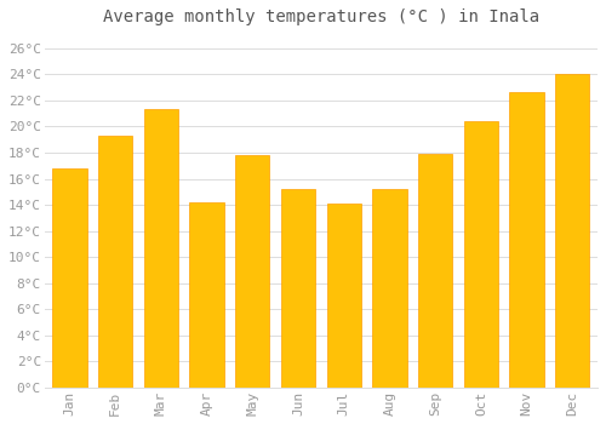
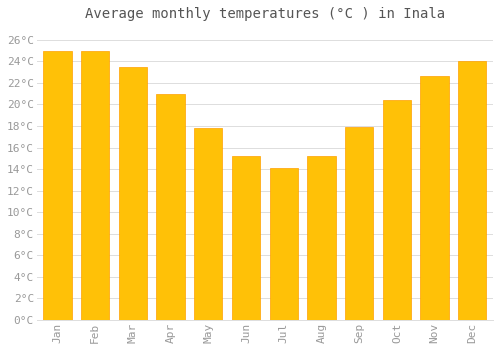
Jan: 16.8°C -> 25.0°C
Feb: 19.3°C -> 25.0°C
Mar: 21.3°C -> 23.5°C
Apr: 14.2°C -> 21.0°C
